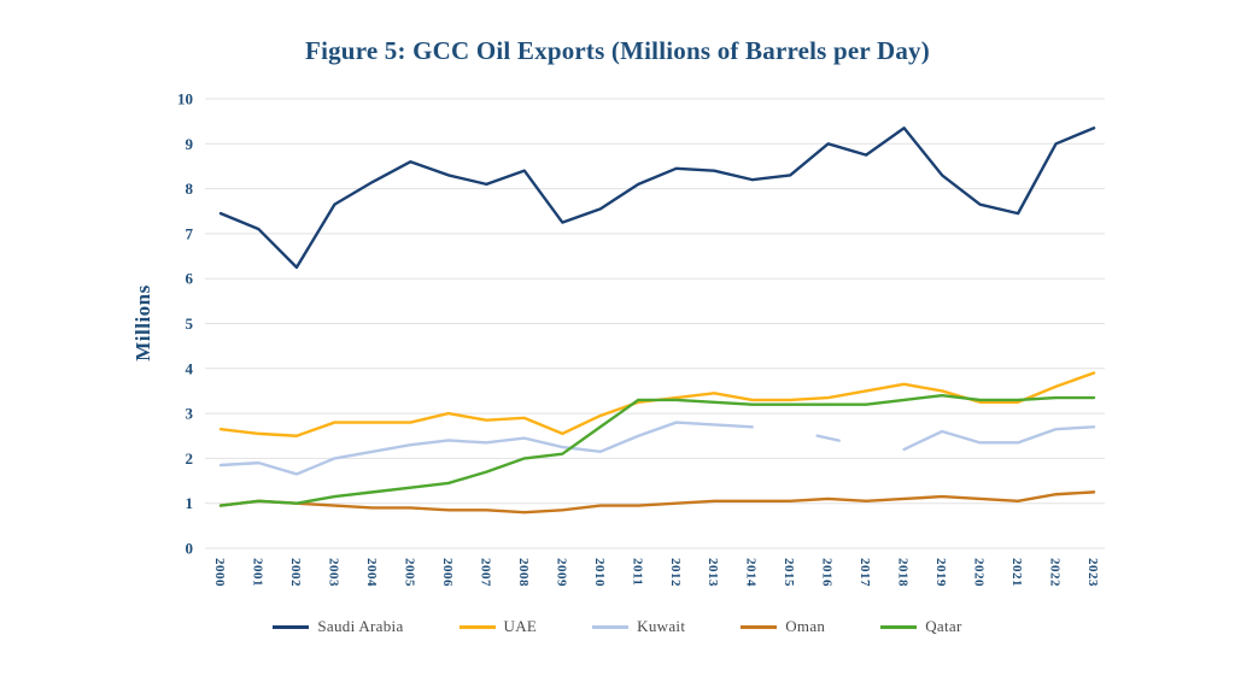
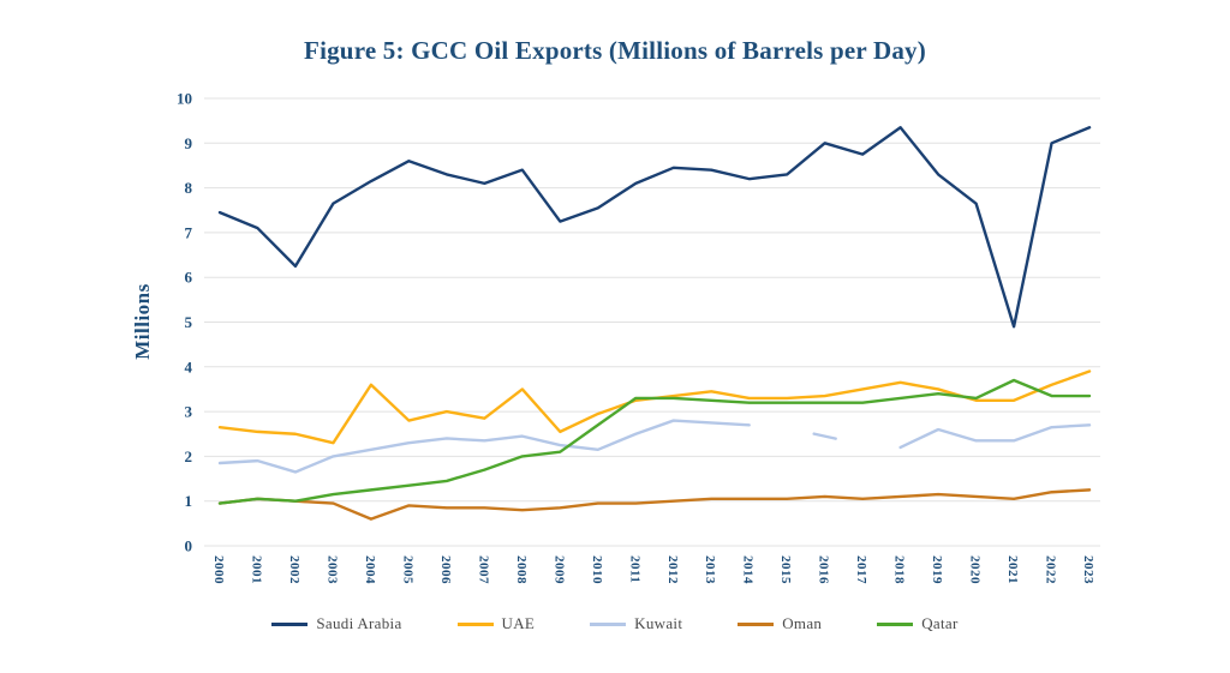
UAE/2003: 2.8 -> 2.3
UAE/2004: 2.8 -> 3.6
Oman/2004: 0.9 -> 0.6
UAE/2008: 2.9 -> 3.5
Saudi Arabia/2021: 7.5 -> 4.9
Qatar/2021: 3.3 -> 3.7
